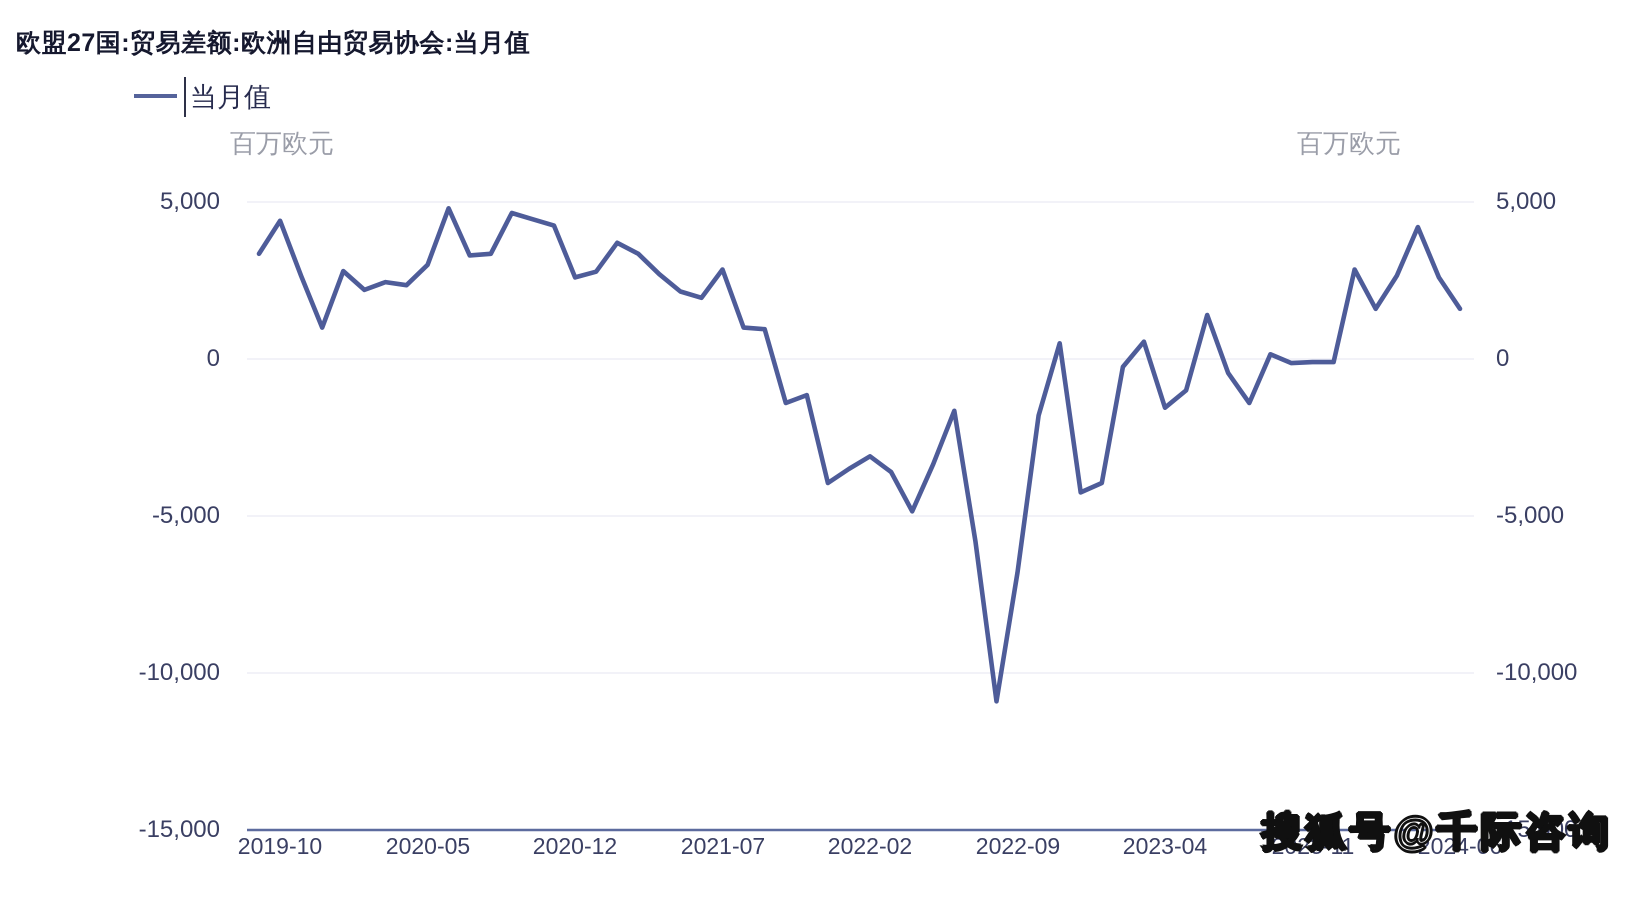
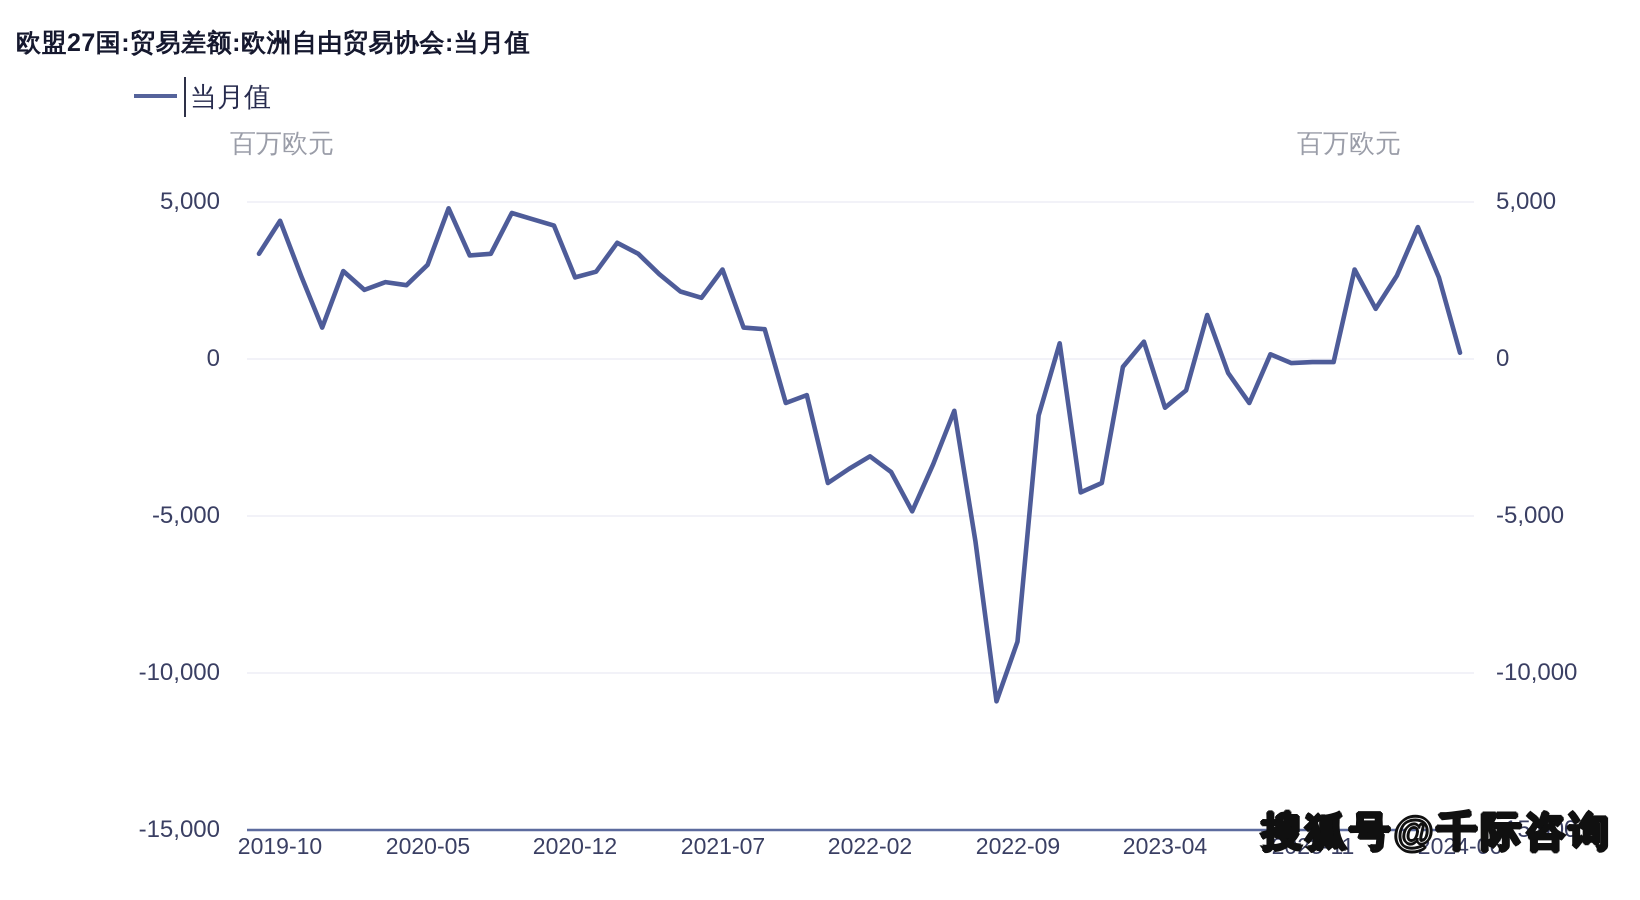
2022-09: -6800 -> -9000
2024-06: 1600 -> 200
